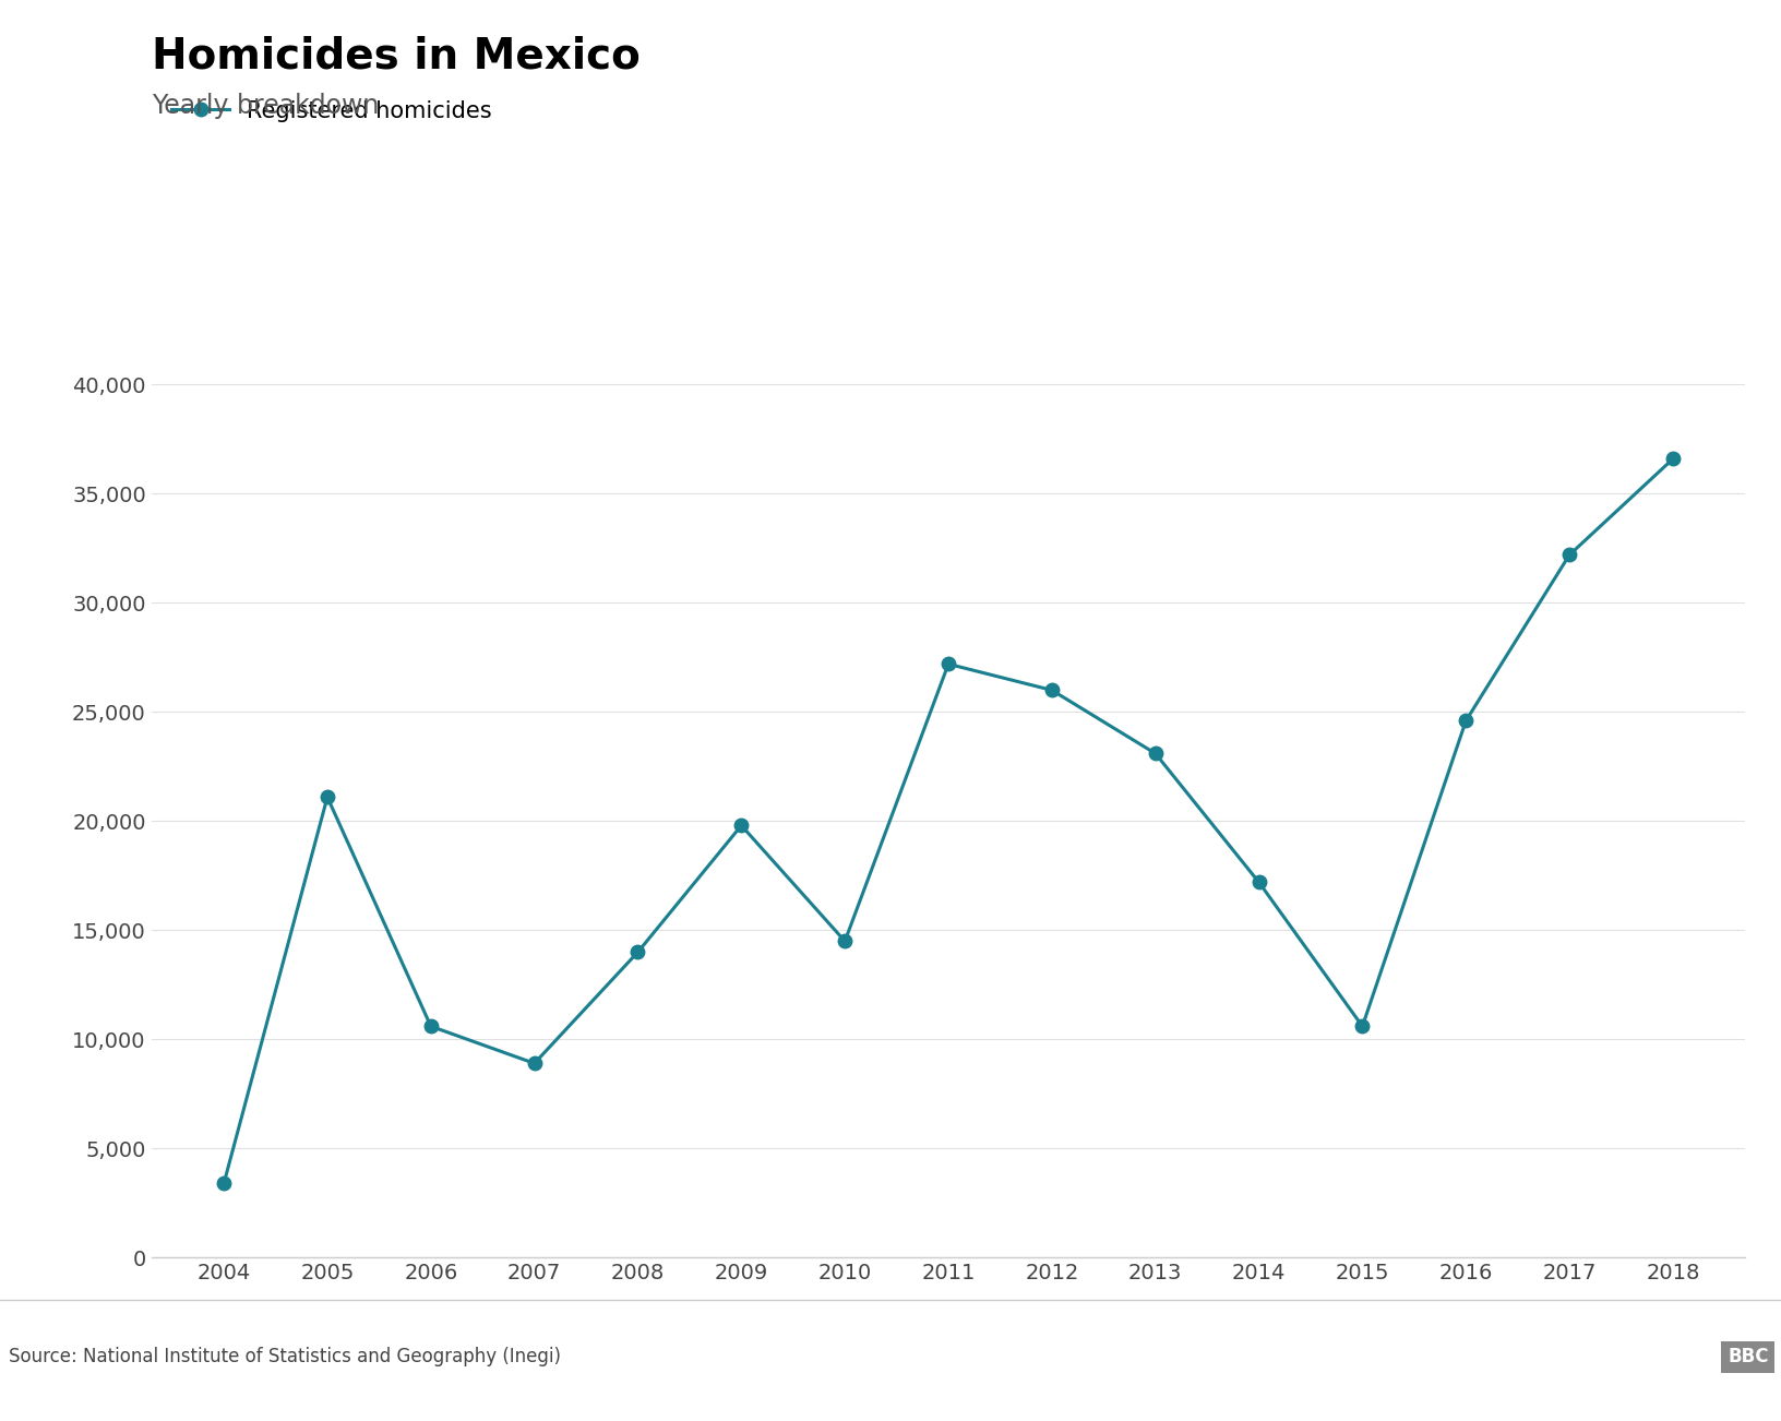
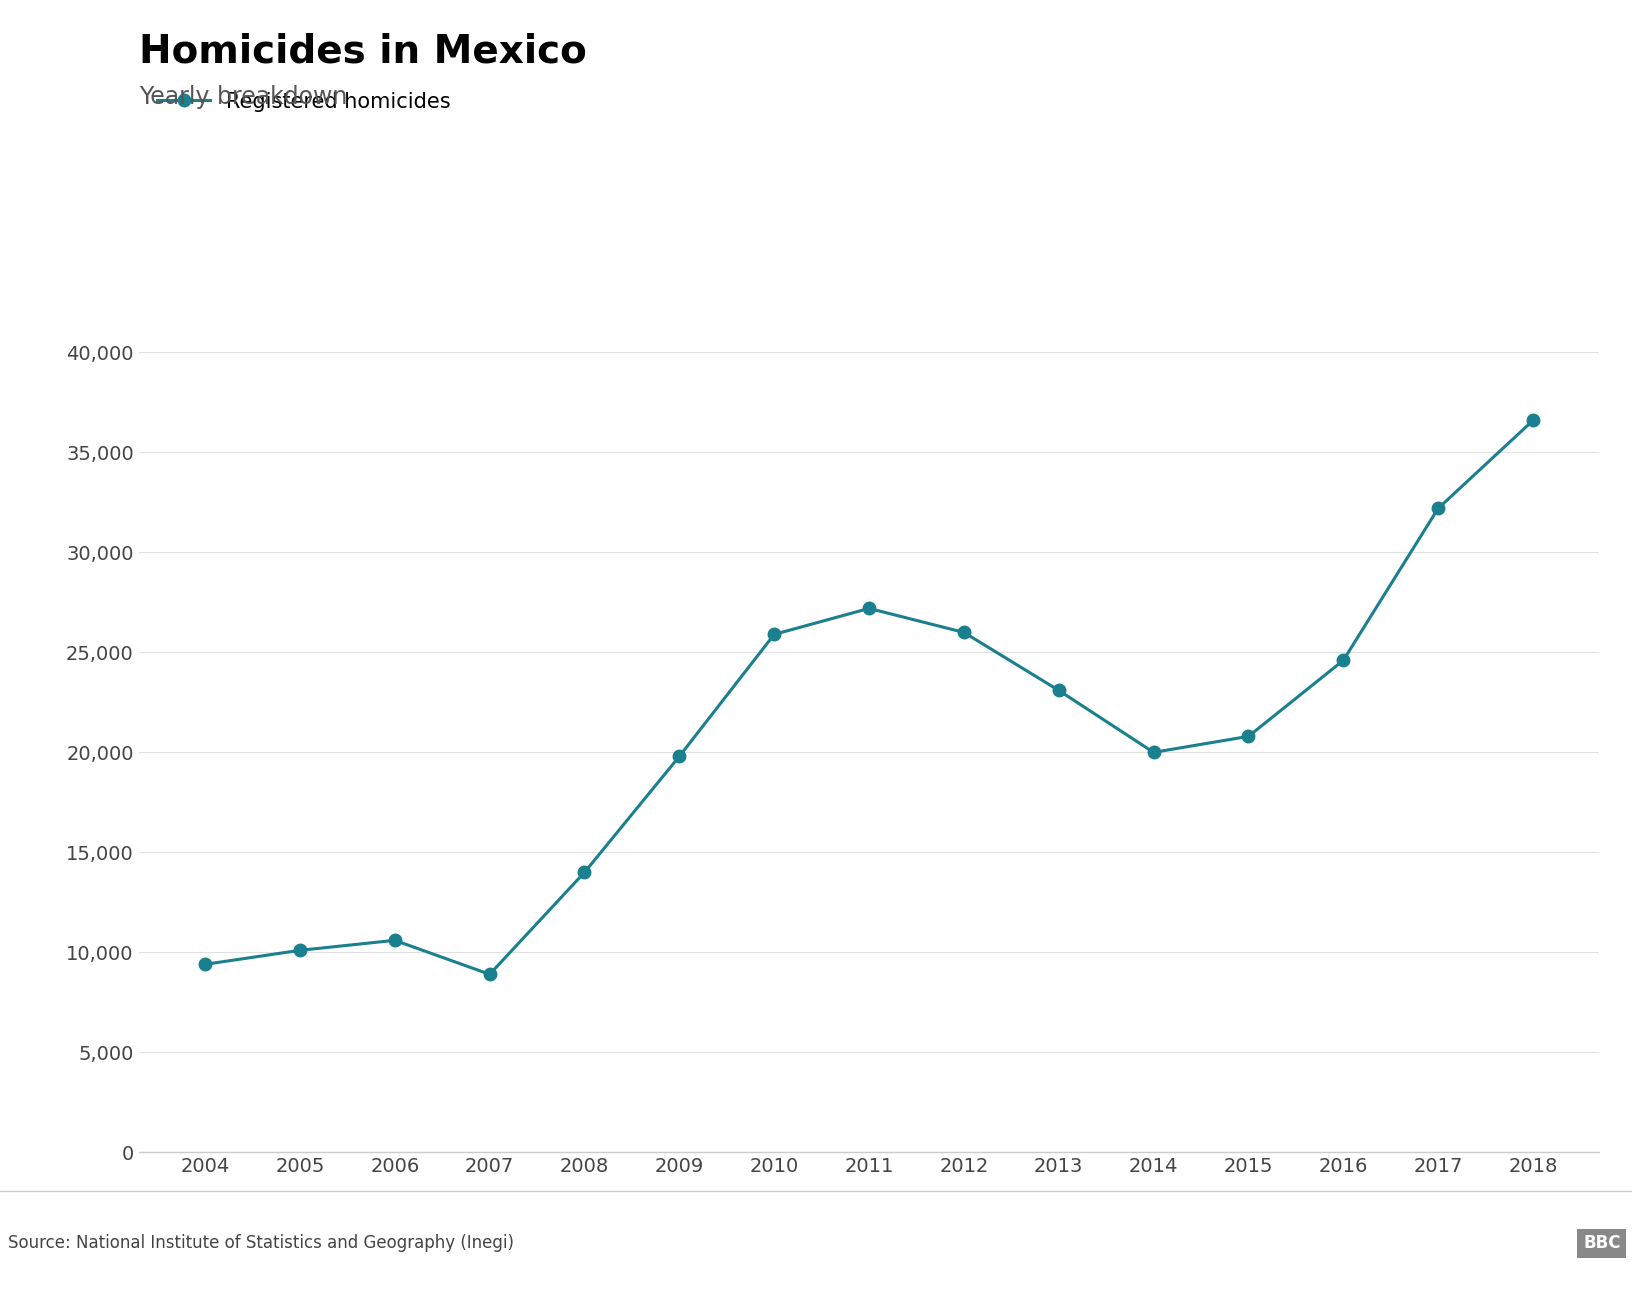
2004: 3,400 -> 9,400
2005: 21,100 -> 10,100
2010: 14,500 -> 25,900
2014: 17,200 -> 20,000
2015: 10,600 -> 20,800
